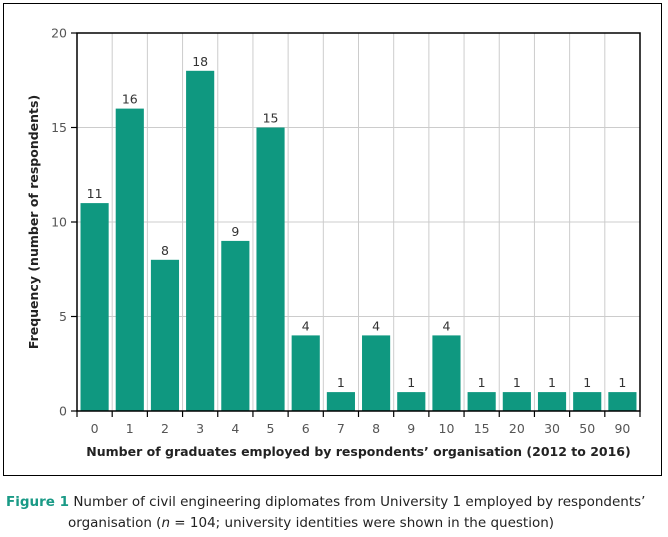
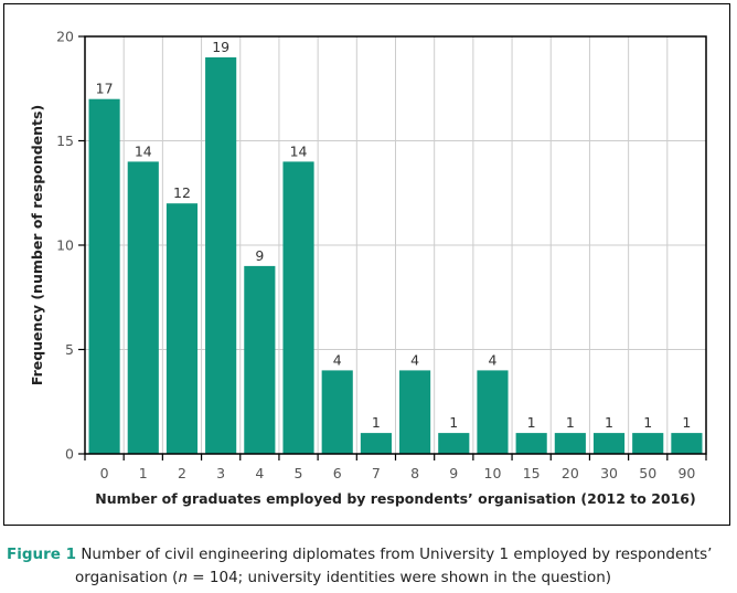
0: 11 -> 17
1: 16 -> 14
2: 8 -> 12
3: 18 -> 19
5: 15 -> 14
